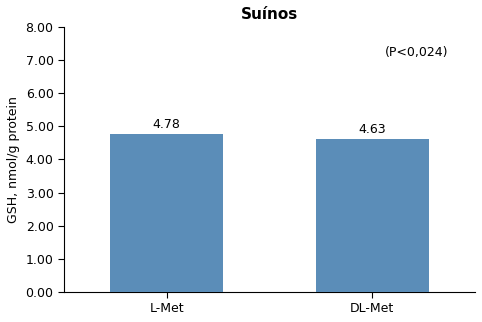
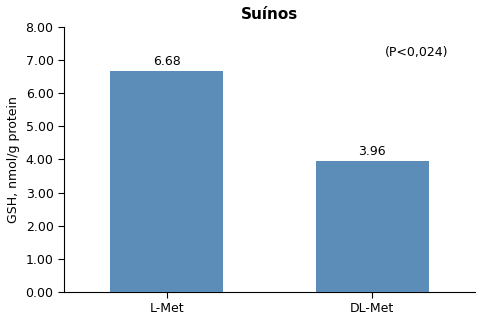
L-Met: 4.78 -> 6.68
DL-Met: 4.63 -> 3.96
